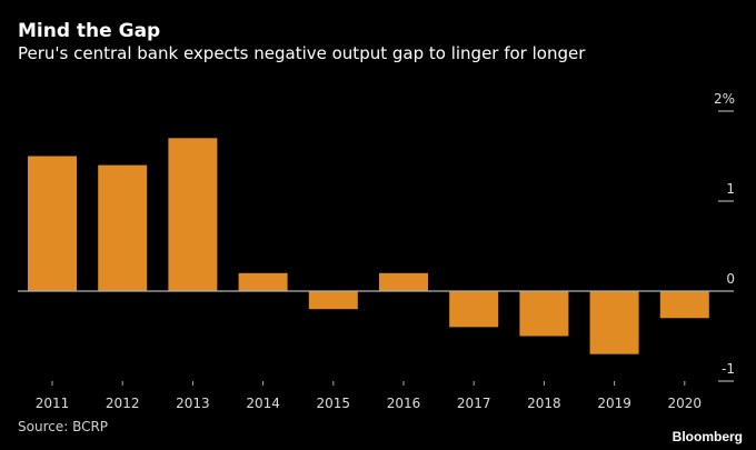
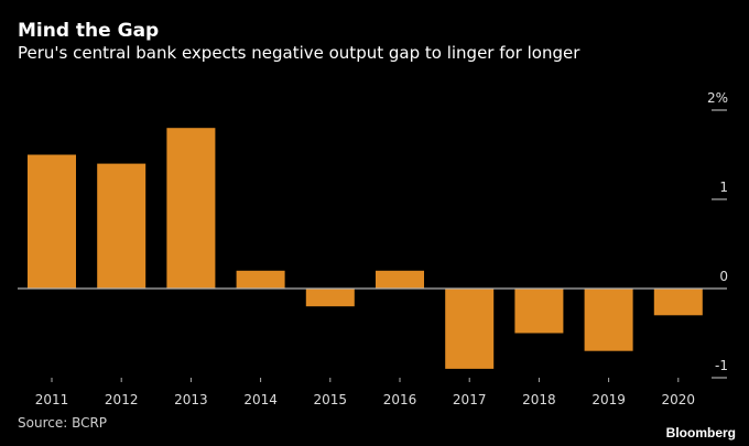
2013: 1.7% -> 1.8%
2017: -0.4% -> -0.9%
